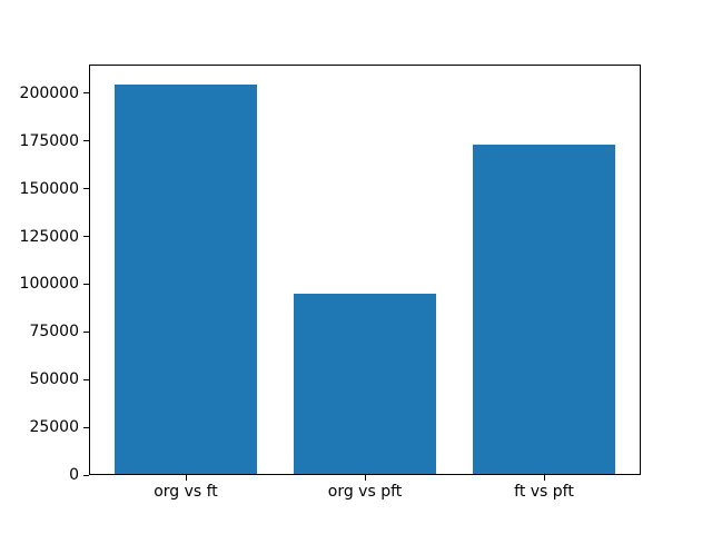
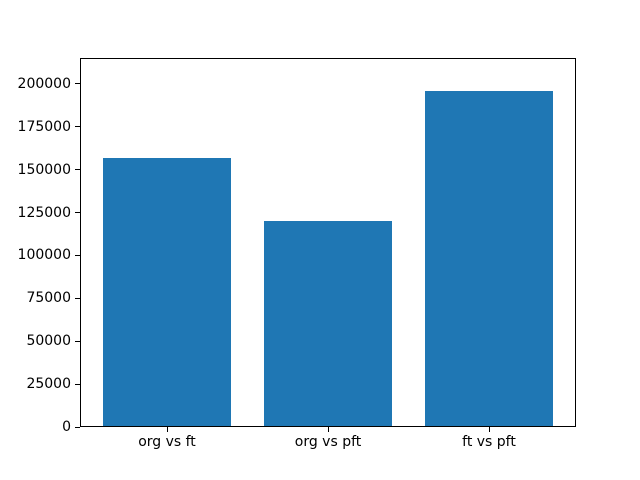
org vs ft: 204000 -> 157000
org vs pft: 95000 -> 120000
ft vs pft: 173000 -> 196000
